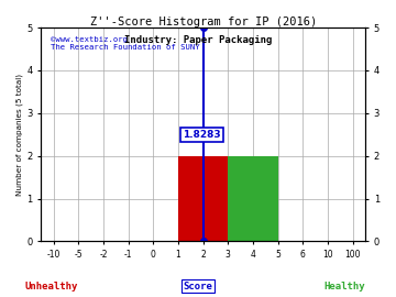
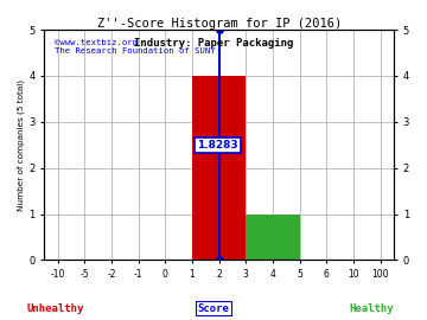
2: 2 -> 4
4: 2 -> 1
